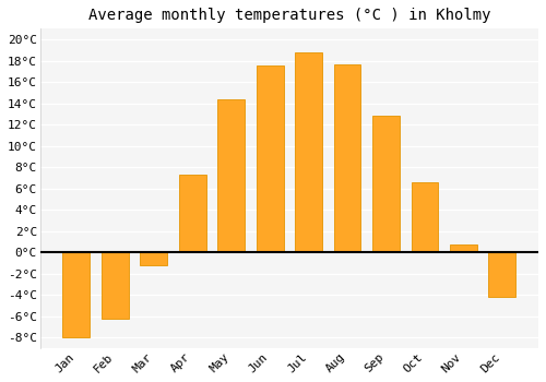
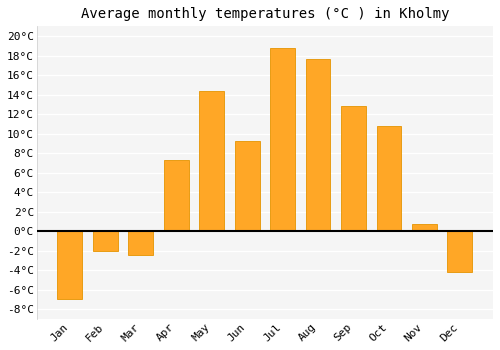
Jan: -8.0°C -> -7.0°C
Feb: -6.2°C -> -2.0°C
Mar: -1.2°C -> -2.4°C
Jun: 17.5°C -> 9.2°C
Oct: 6.6°C -> 10.8°C
